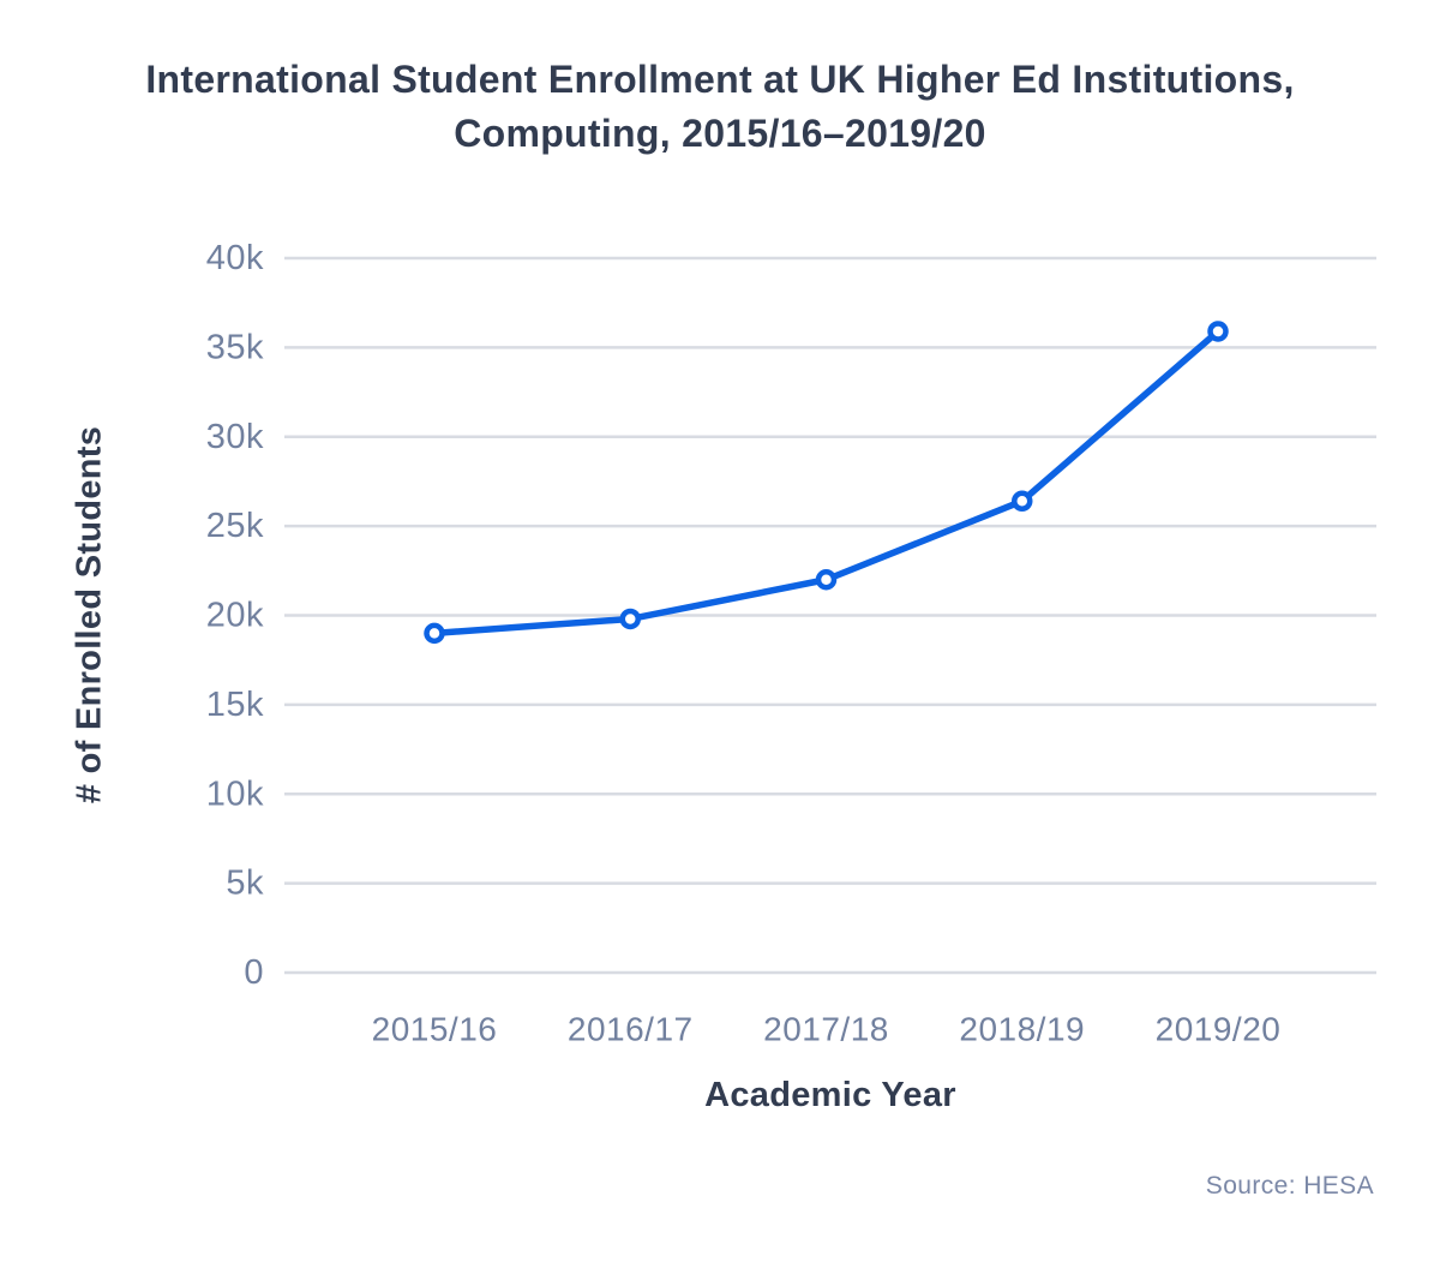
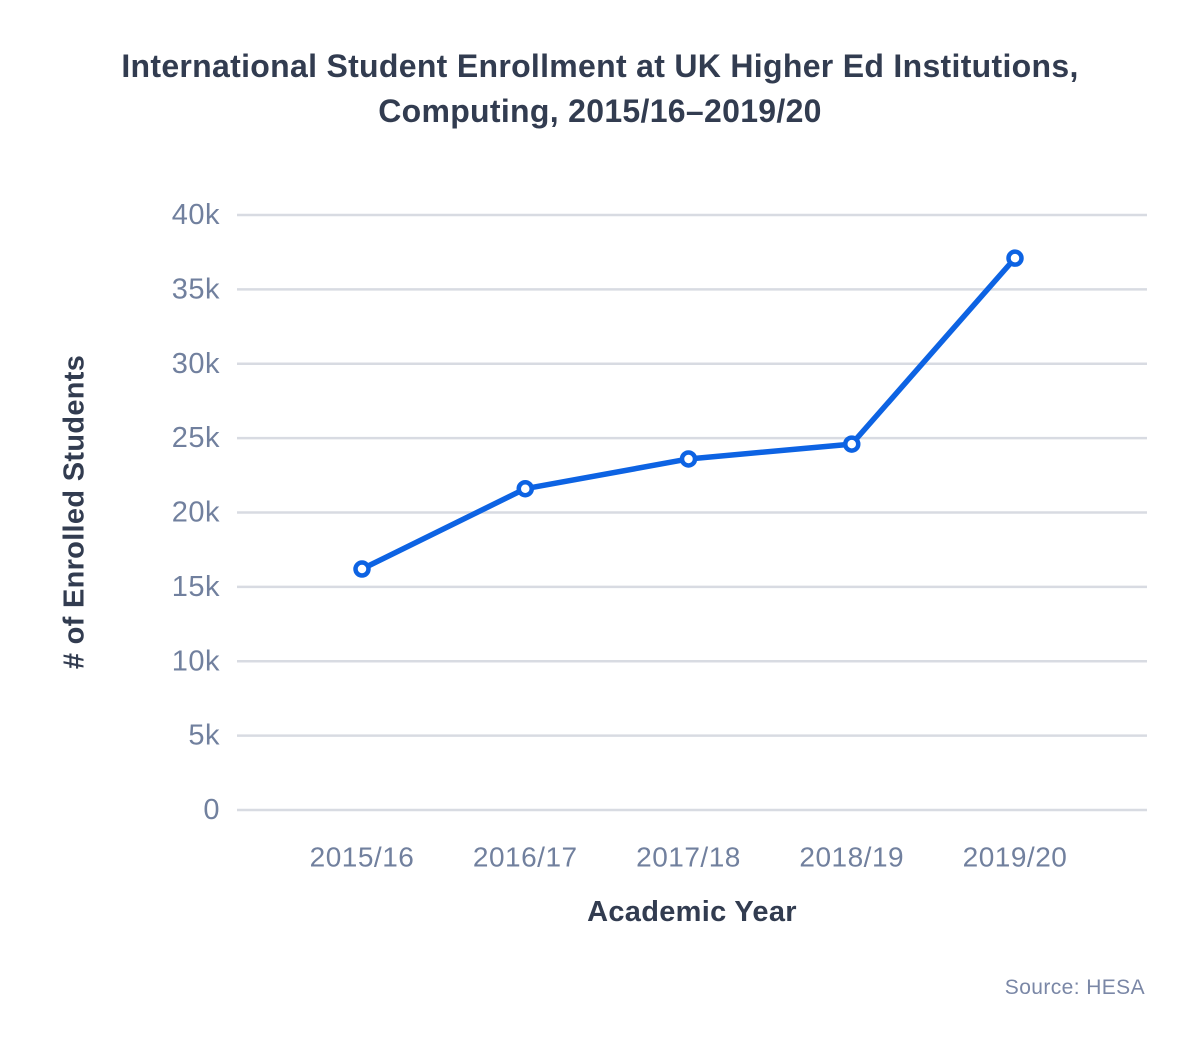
2015/16: 19.0k -> 16.2k
2016/17: 19.8k -> 21.6k
2017/18: 22.0k -> 23.6k
2018/19: 26.4k -> 24.6k
2019/20: 35.9k -> 37.1k
